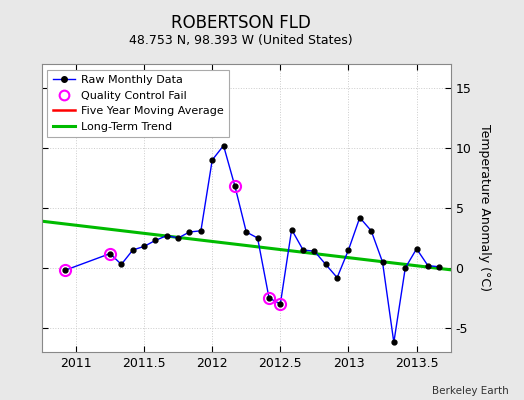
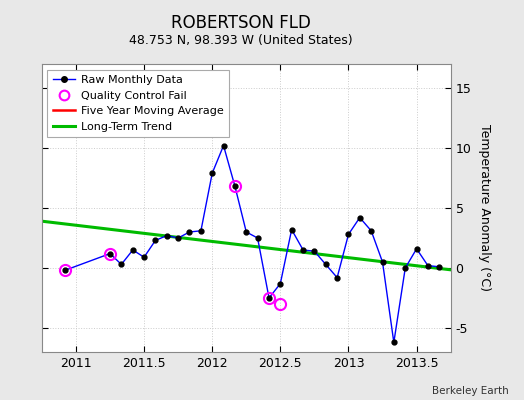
Raw Monthly Data/2011.5: 1.8 -> 0.9
Raw Monthly Data/2012: 9.0 -> 7.9
Raw Monthly Data/2012.5: -3.0 -> -1.3
Raw Monthly Data/2013: 1.5 -> 2.8
